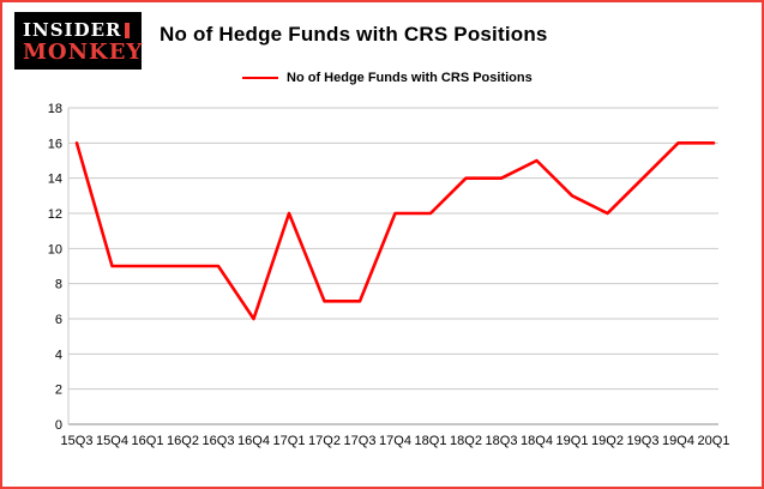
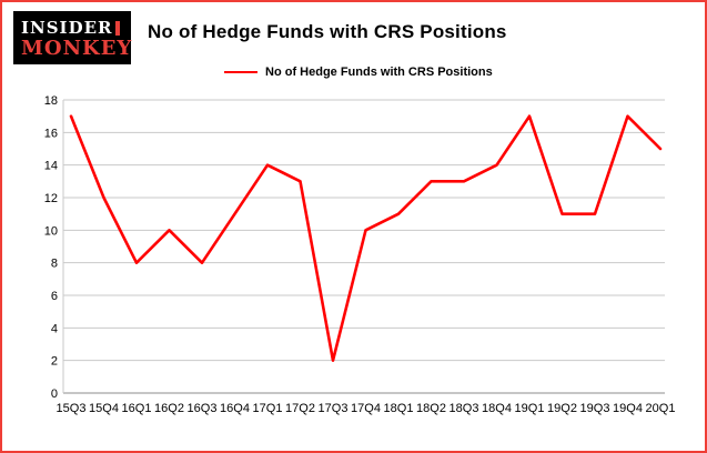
15Q3: 16 -> 17
15Q4: 9 -> 12
16Q1: 9 -> 8
16Q2: 9 -> 10
16Q3: 9 -> 8
16Q4: 6 -> 11
17Q1: 12 -> 14
17Q2: 7 -> 13
17Q3: 7 -> 2
17Q4: 12 -> 10
18Q1: 12 -> 11
18Q2: 14 -> 13
18Q3: 14 -> 13
18Q4: 15 -> 14
19Q1: 13 -> 17
19Q2: 12 -> 11
19Q3: 14 -> 11
19Q4: 16 -> 17
20Q1: 16 -> 15
